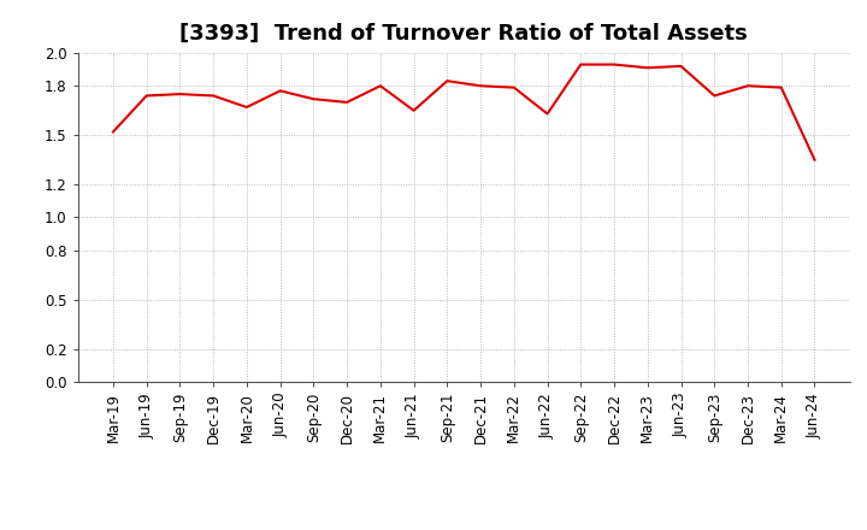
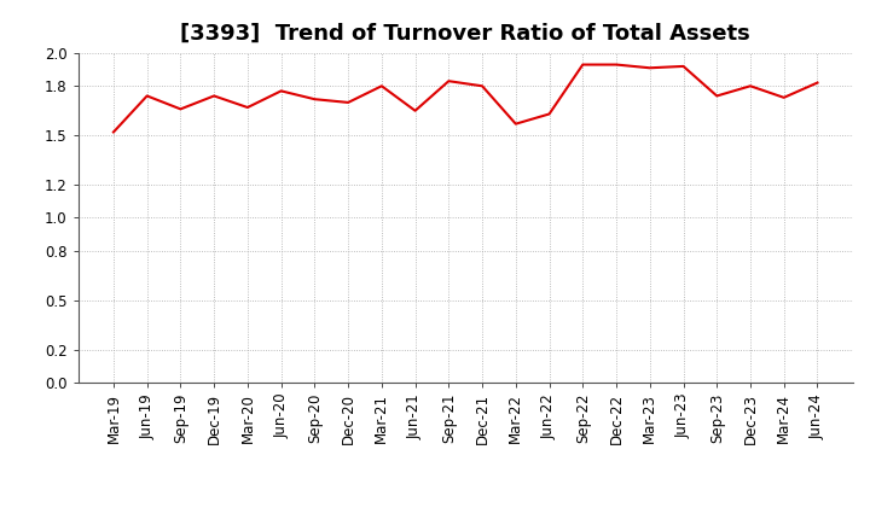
Sep-19: 1.75 -> 1.66
Mar-22: 1.79 -> 1.57
Mar-24: 1.79 -> 1.73
Jun-24: 1.35 -> 1.82
